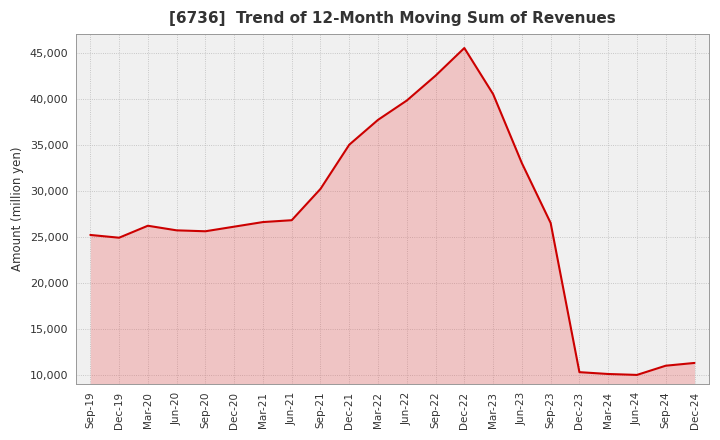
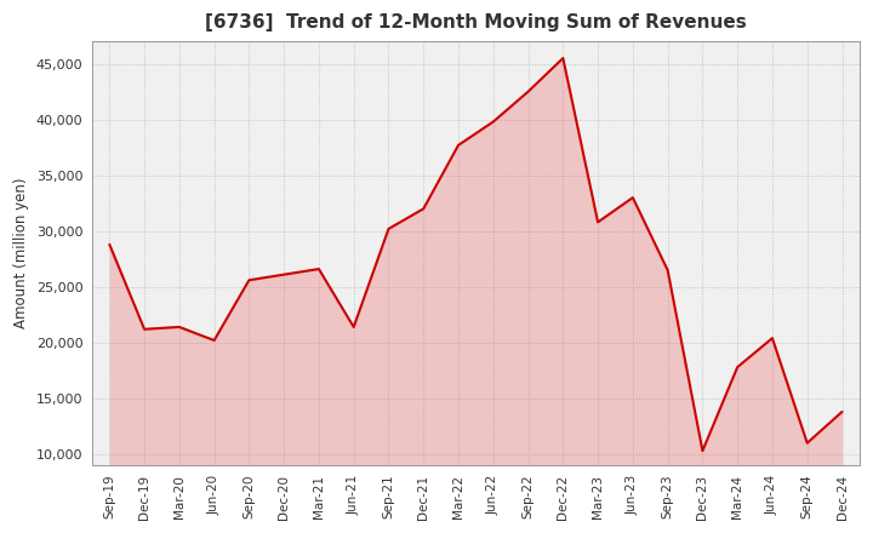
Sep-19: 25,200 -> 28,800
Dec-19: 24,900 -> 21,200
Mar-20: 26,200 -> 21,400
Jun-20: 25,700 -> 20,200
Jun-21: 26,800 -> 21,400
Dec-21: 35,000 -> 32,000
Mar-23: 40,500 -> 30,800
Mar-24: 10,100 -> 17,800
Jun-24: 10,000 -> 20,400
Dec-24: 11,300 -> 13,800
